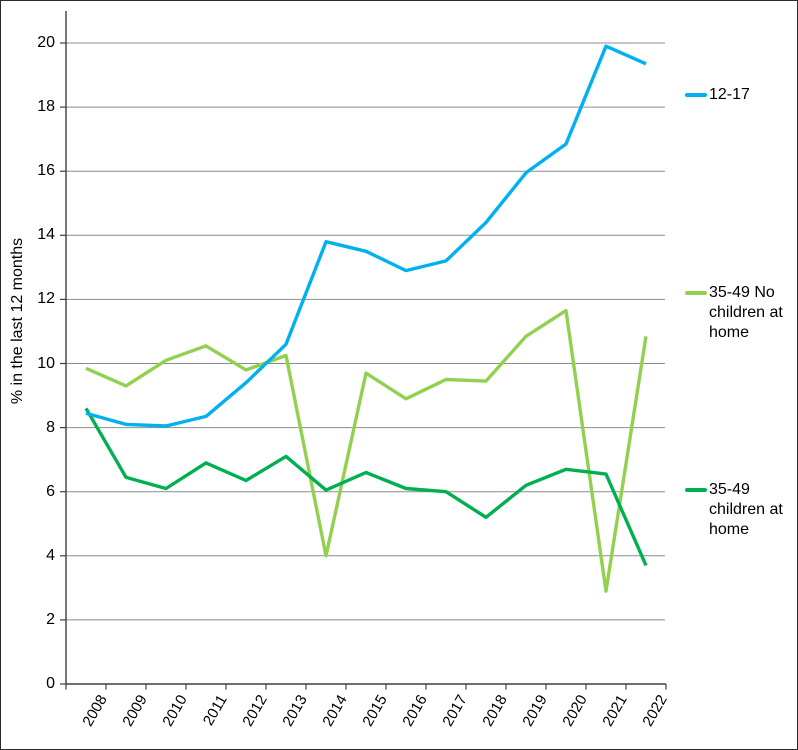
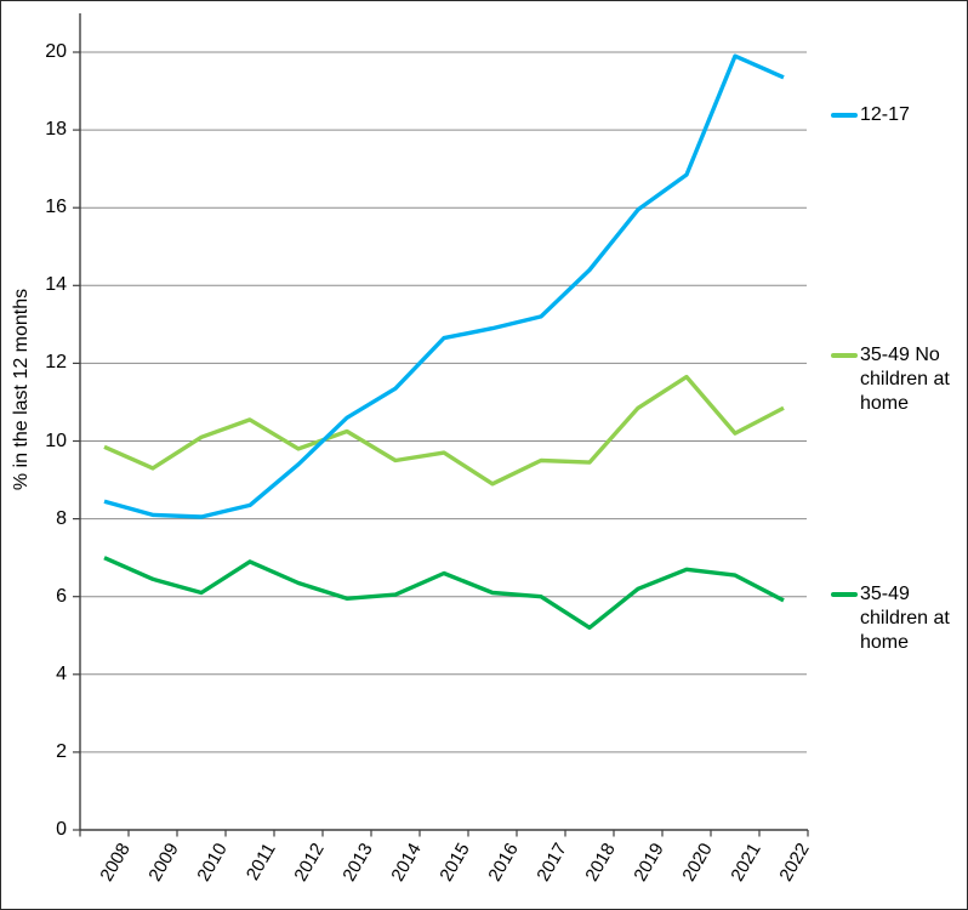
35-49 children at home/2008: 8.6 -> 7.0
35-49 children at home/2013: 7.1 -> 6.0
35-49 No children at home/2014: 4.0 -> 9.5
12-17/2014: 13.8 -> 11.3
12-17/2015: 13.5 -> 12.7
35-49 No children at home/2021: 2.9 -> 10.2
35-49 children at home/2022: 3.7 -> 5.9
